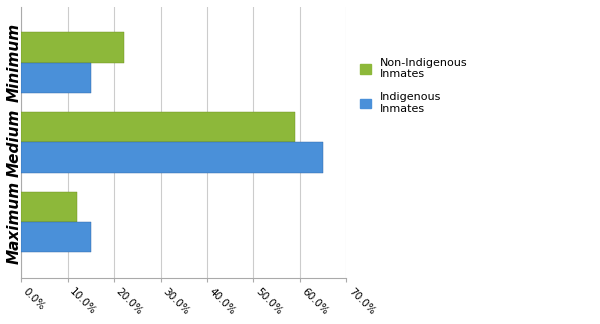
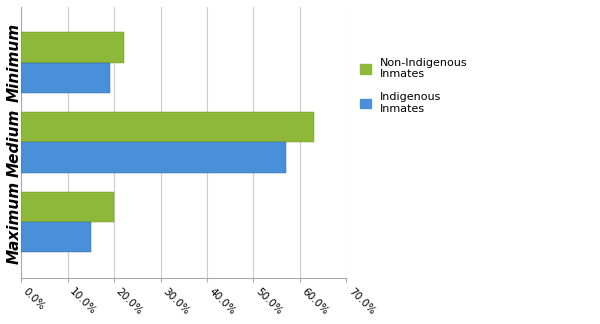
Indigenous Inmates/Minimum: 15% -> 19%
Non-Indigenous Inmates/Medium: 59% -> 63%
Indigenous Inmates/Medium: 65% -> 57%
Non-Indigenous Inmates/Maximum: 12% -> 20%
